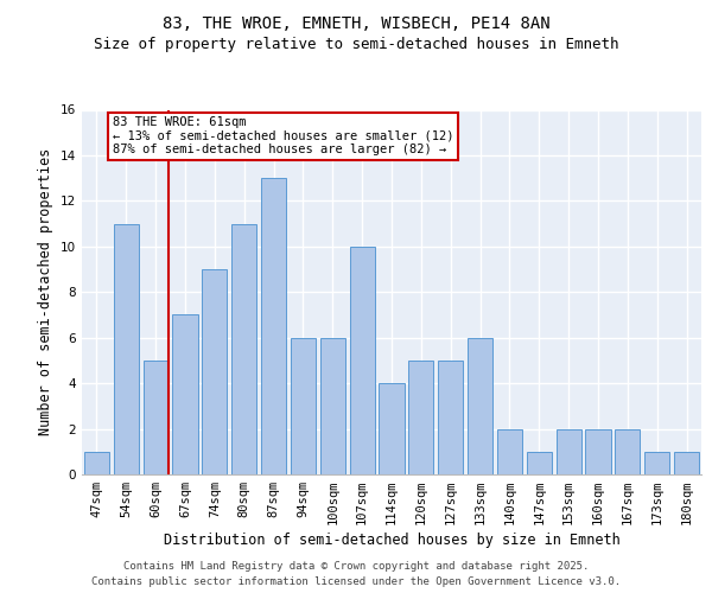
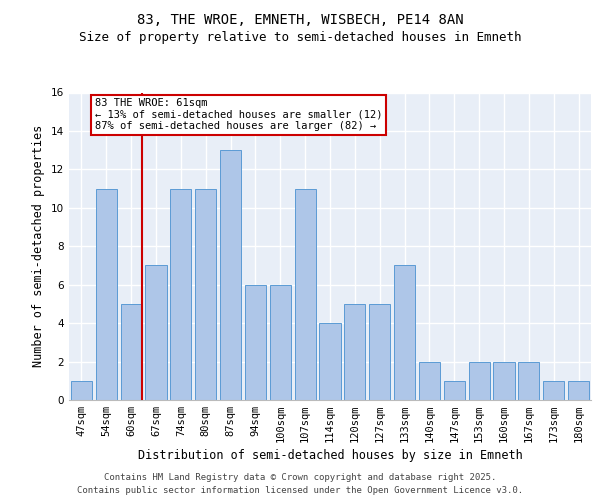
74sqm: 9 -> 11
107sqm: 10 -> 11
133sqm: 6 -> 7
